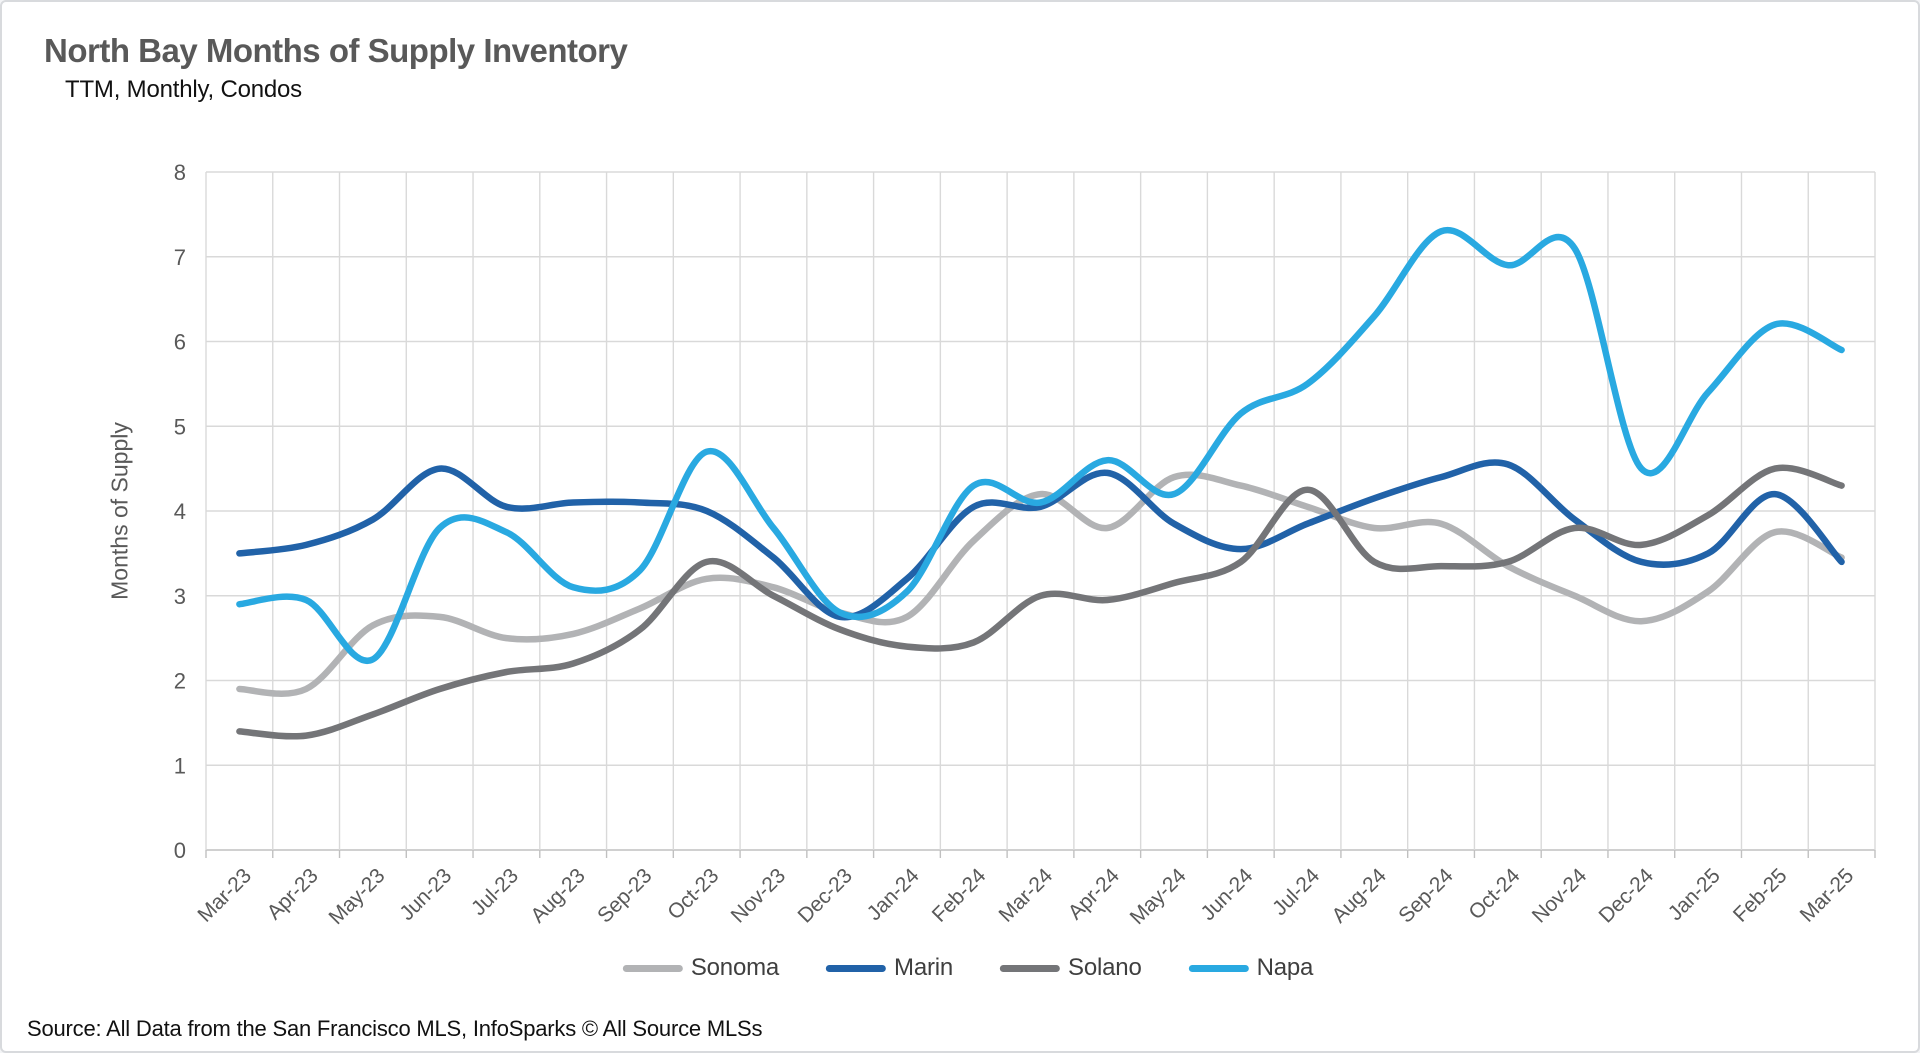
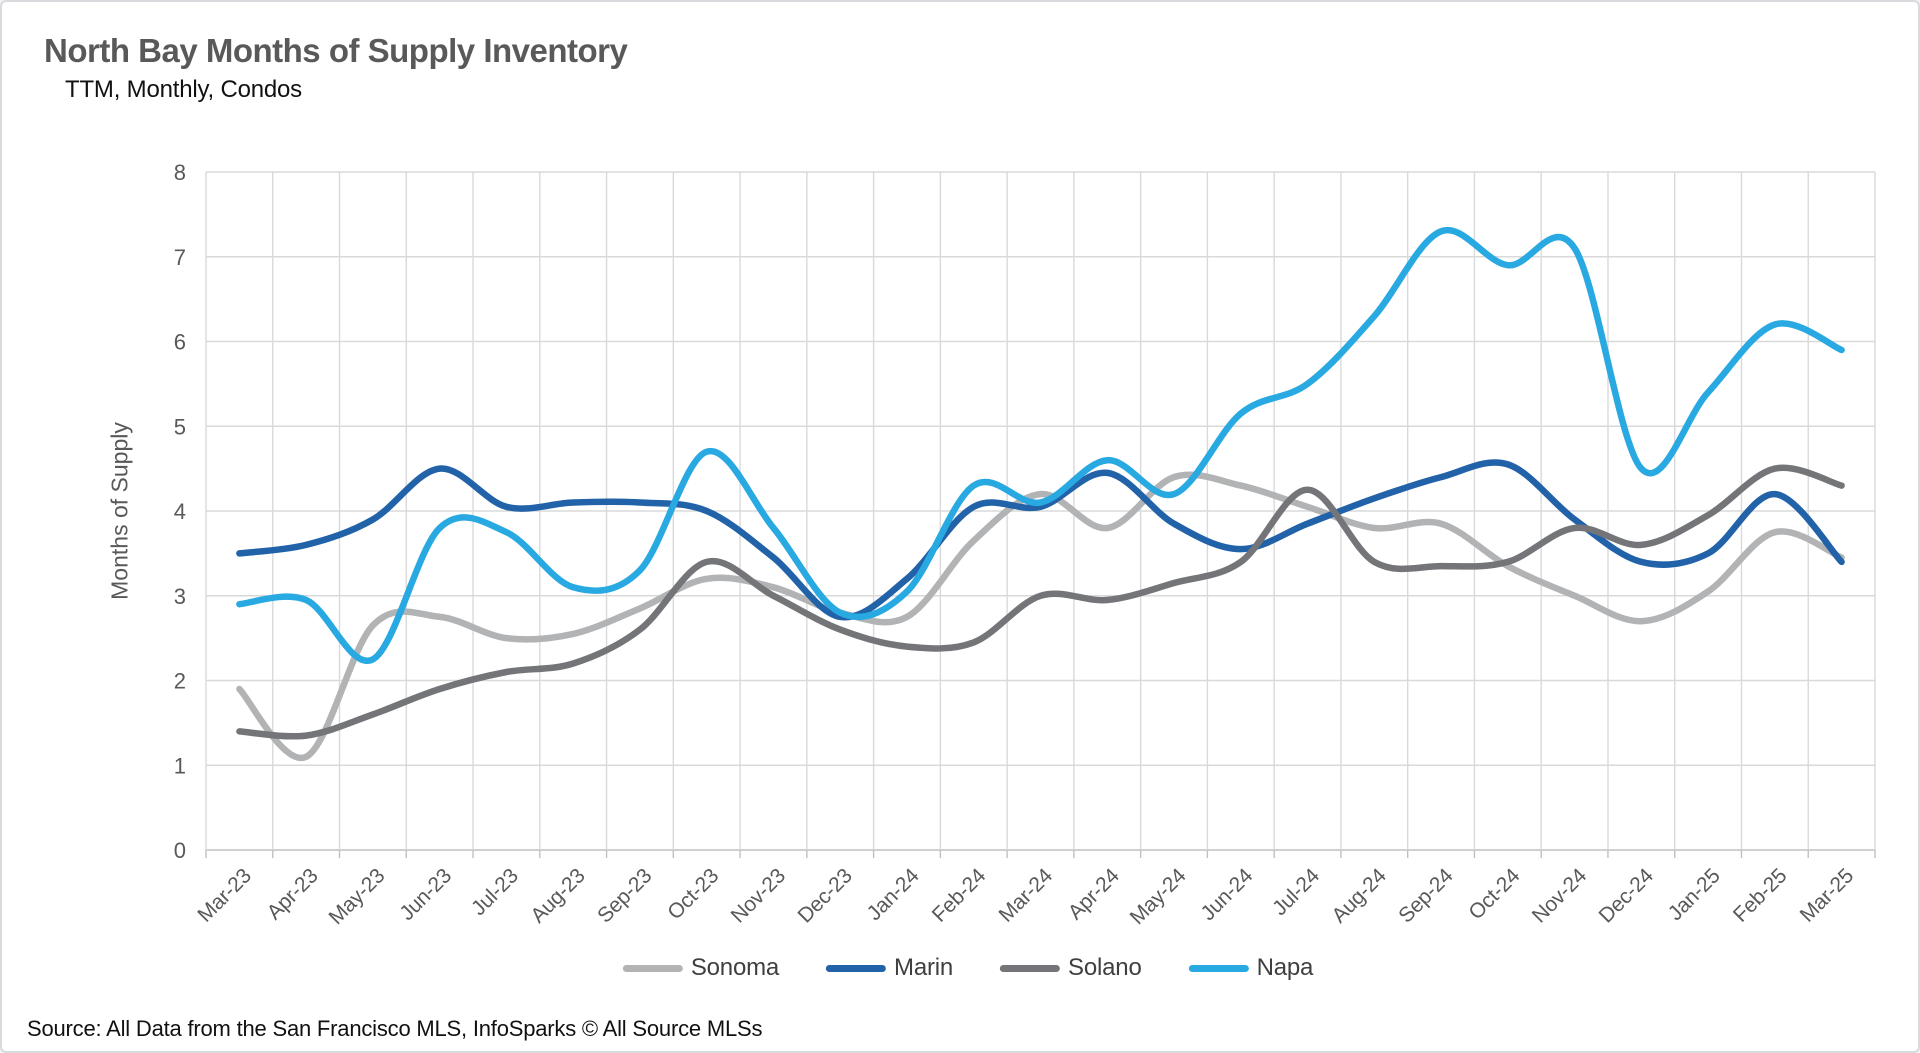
Sonoma/Apr-23: 1.9 -> 1.1
